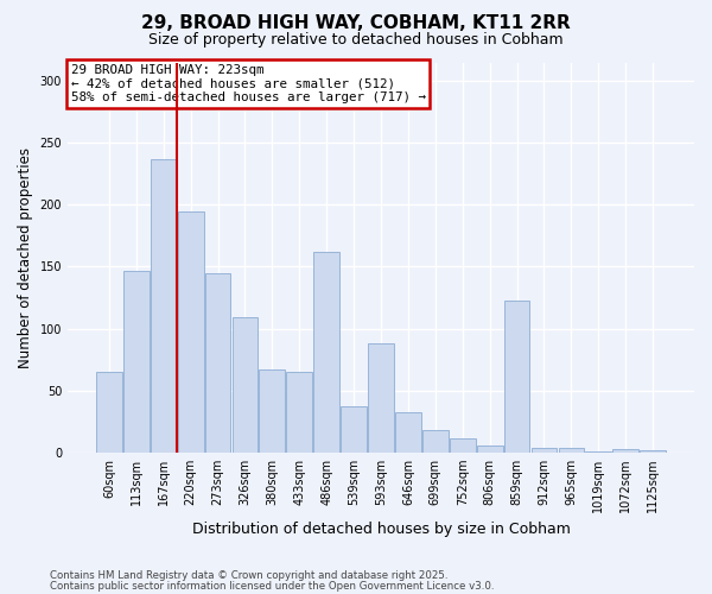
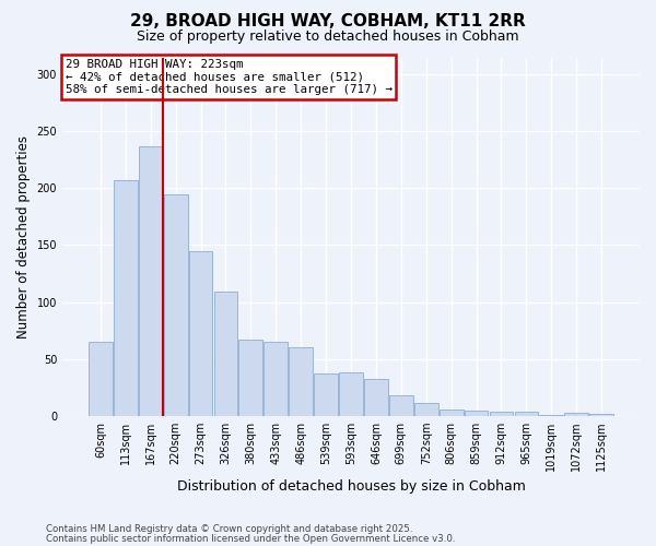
113sqm: 147 -> 207
486sqm: 162 -> 60
593sqm: 88 -> 38
859sqm: 123 -> 5
